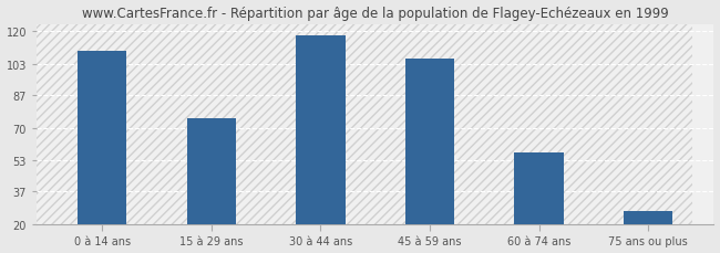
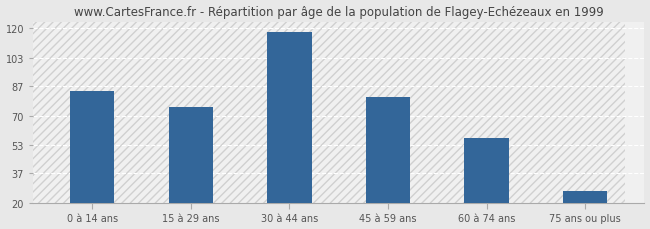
0 à 14 ans: 110 -> 84
45 à 59 ans: 106 -> 81
